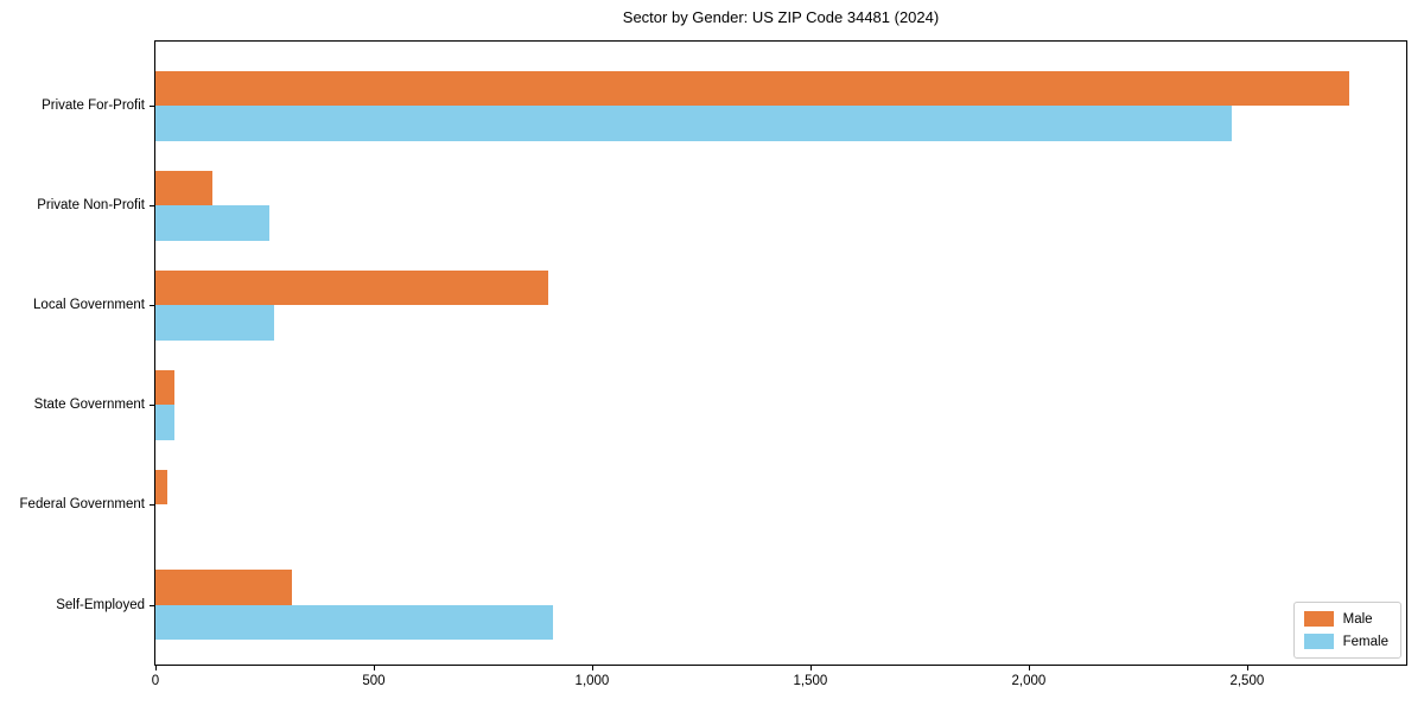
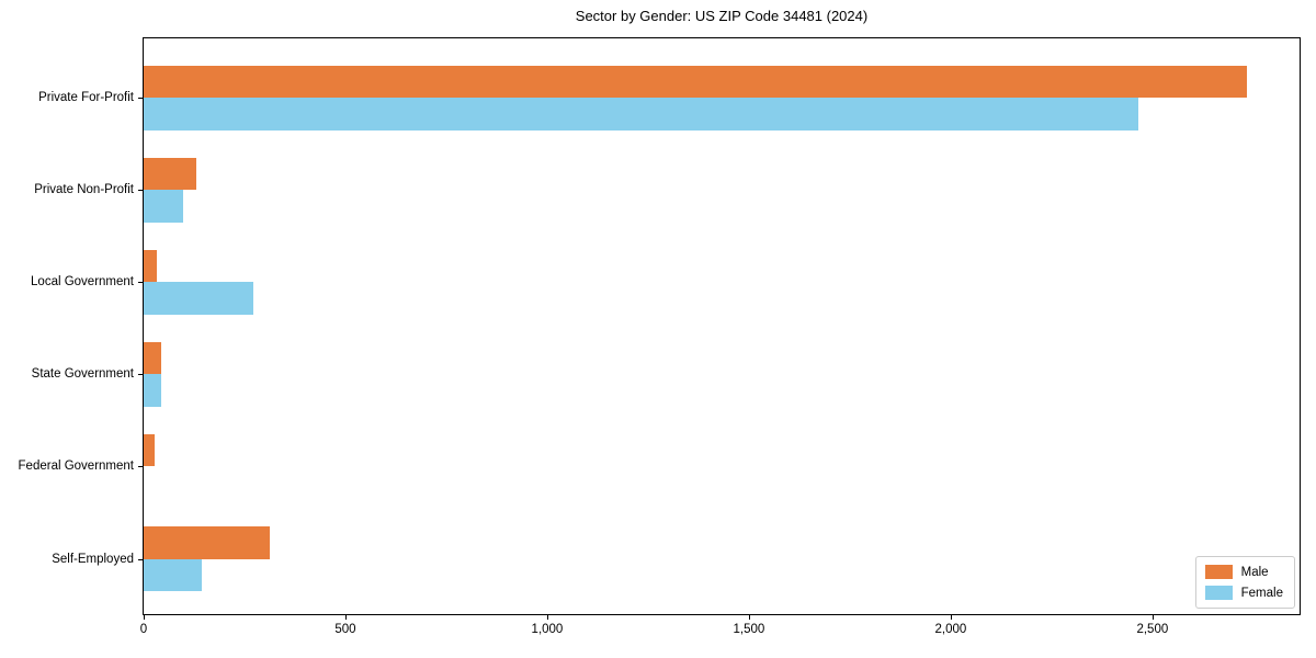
Female/Private Non-Profit: 260 -> 100
Male/Local Government: 900 -> 30
Female/Self-Employed: 910 -> 140
